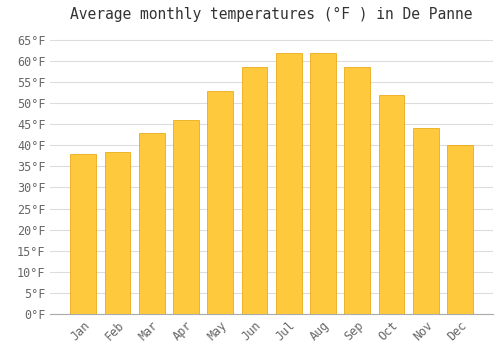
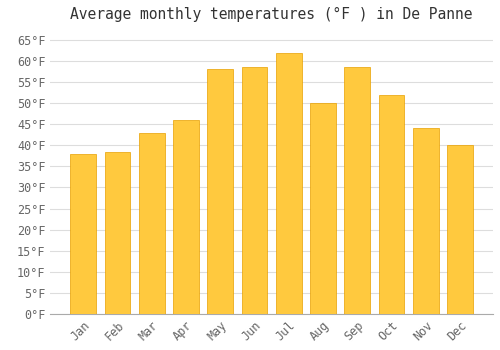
May: 53.0°F -> 58.0°F
Aug: 62.0°F -> 50.0°F
